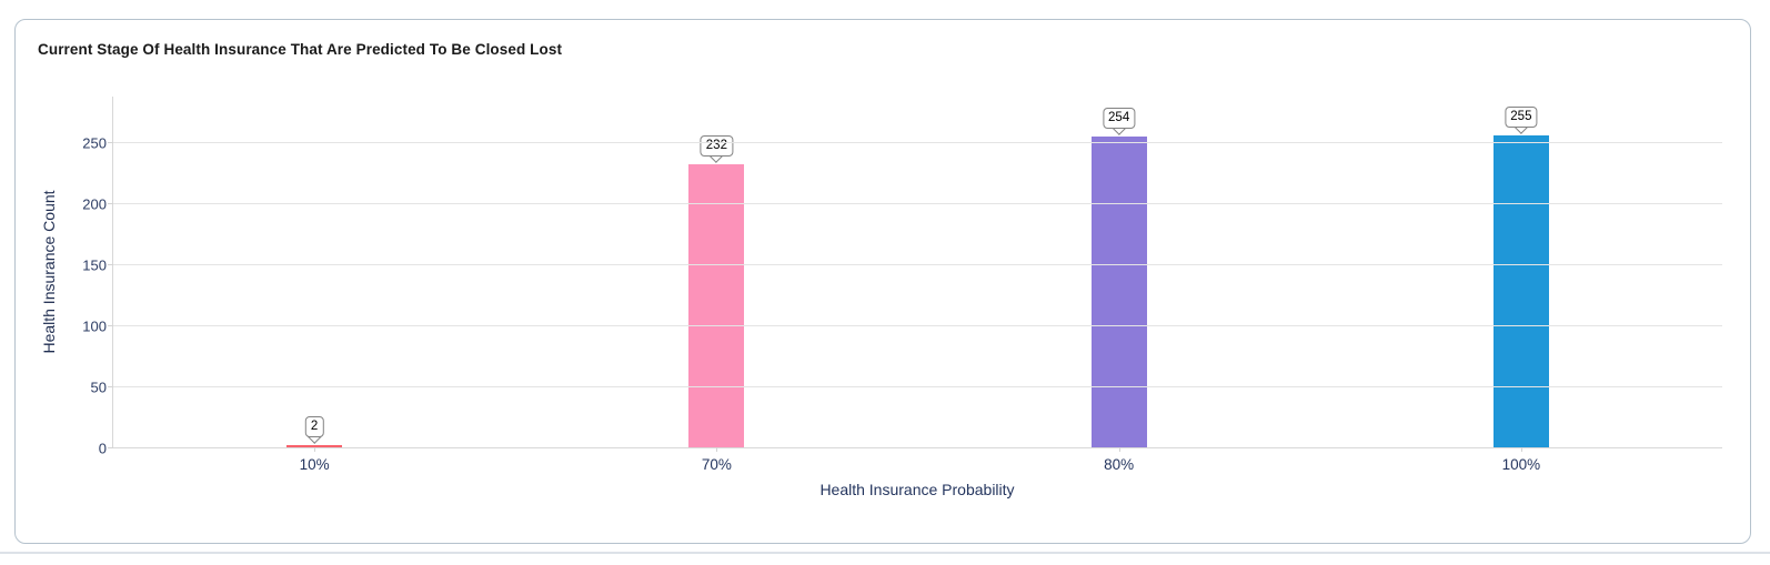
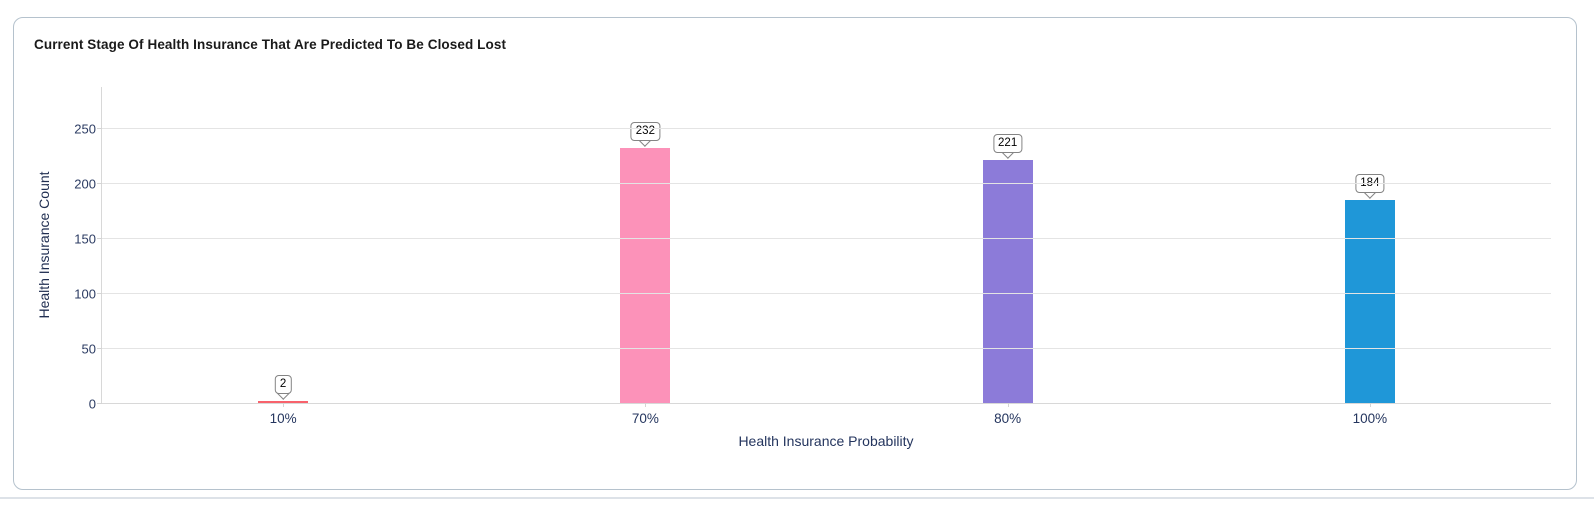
80%: 254 -> 221
100%: 255 -> 184
